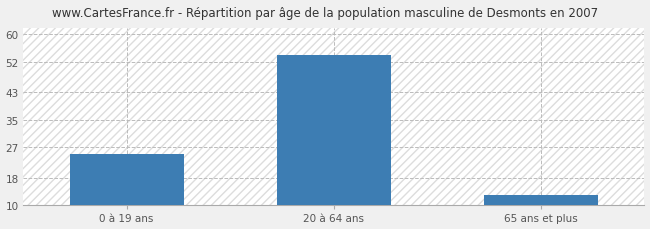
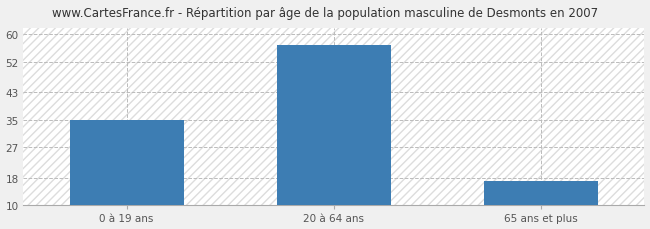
0 à 19 ans: 25 -> 35
20 à 64 ans: 54 -> 57
65 ans et plus: 13 -> 17
